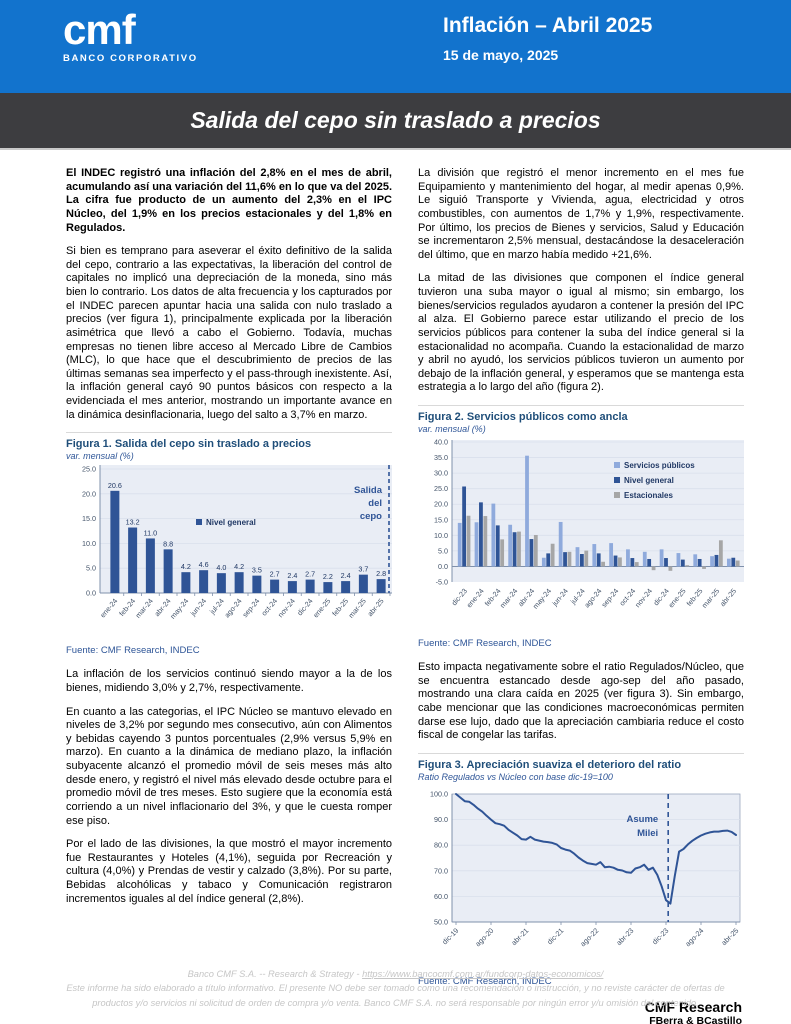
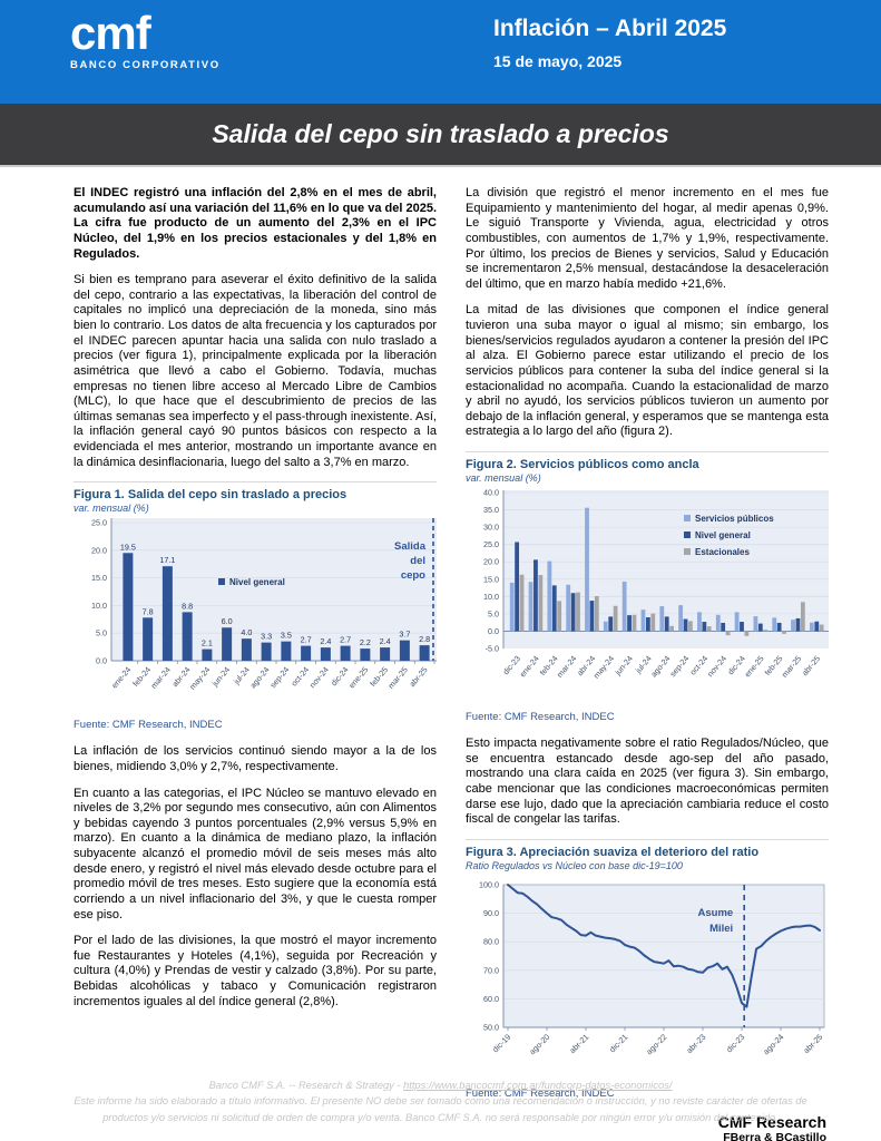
Figura 1. Salida del cepo sin traslado a precios/ene-24: 20.6 -> 19.5
Figura 1. Salida del cepo sin traslado a precios/feb-24: 13.2 -> 7.8
Figura 1. Salida del cepo sin traslado a precios/mar-24: 11.0 -> 17.1
Figura 1. Salida del cepo sin traslado a precios/may-24: 4.2 -> 2.1
Figura 1. Salida del cepo sin traslado a precios/jun-24: 4.6 -> 6.0
Figura 1. Salida del cepo sin traslado a precios/ago-24: 4.2 -> 3.3
